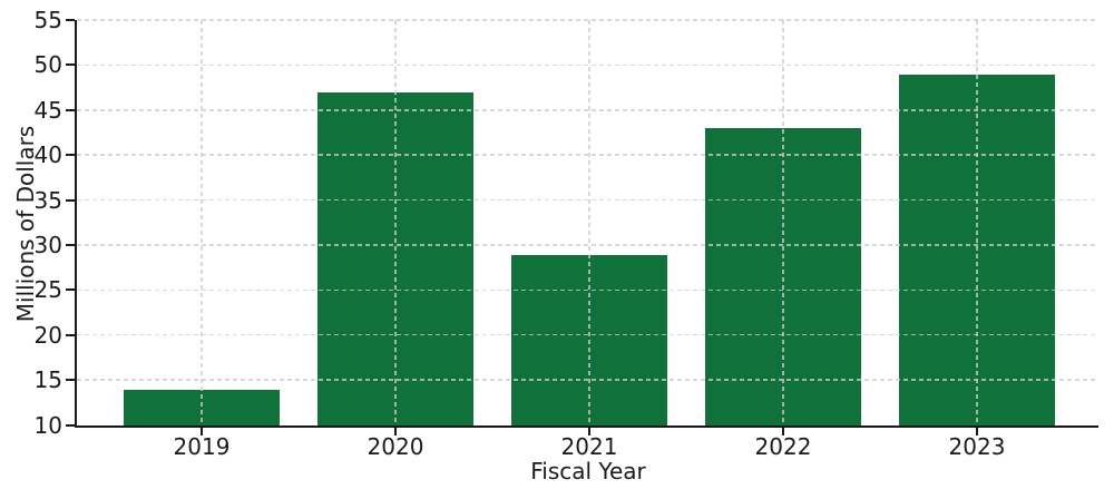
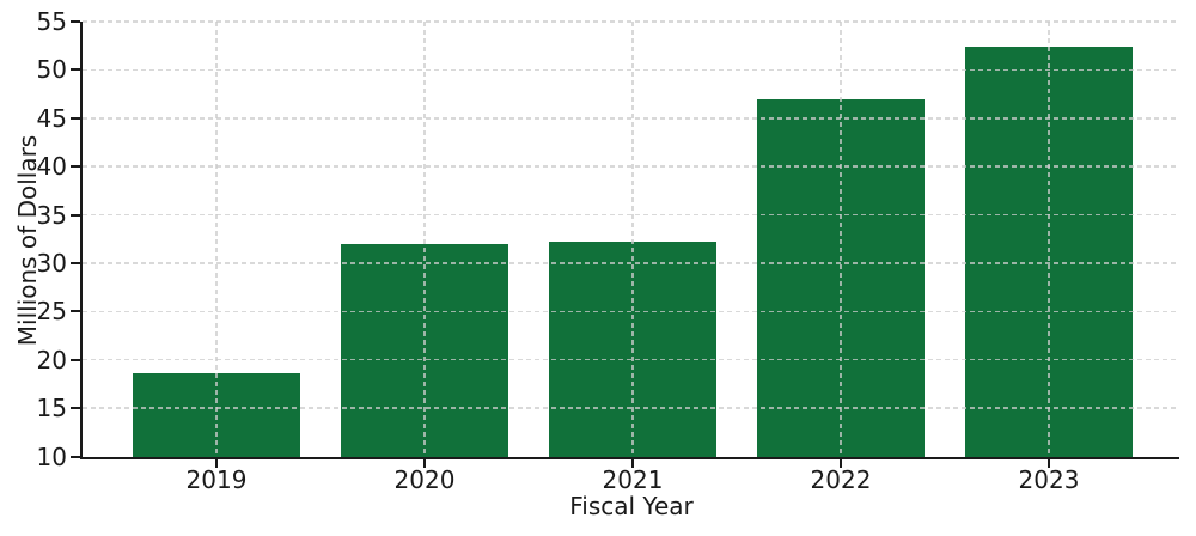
2019: 14 -> 19
2020: 47 -> 32
2021: 29 -> 32
2022: 43 -> 47
2023: 49 -> 52
